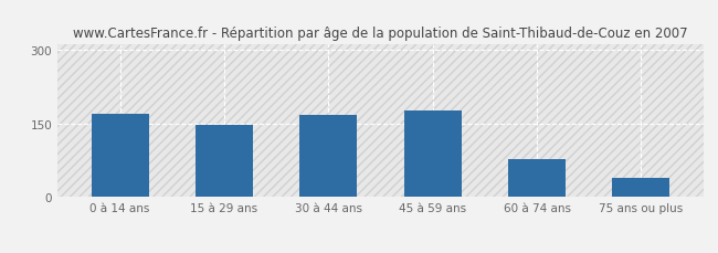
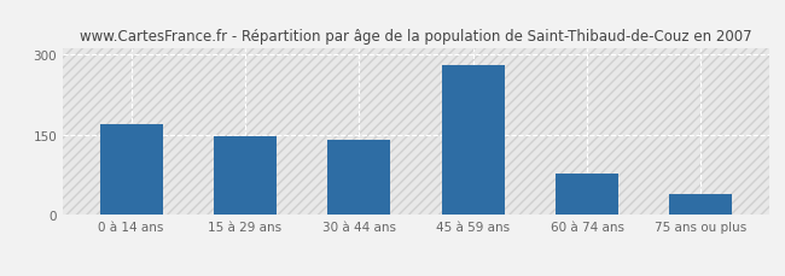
30 à 44 ans: 168 -> 140
45 à 59 ans: 175 -> 280
